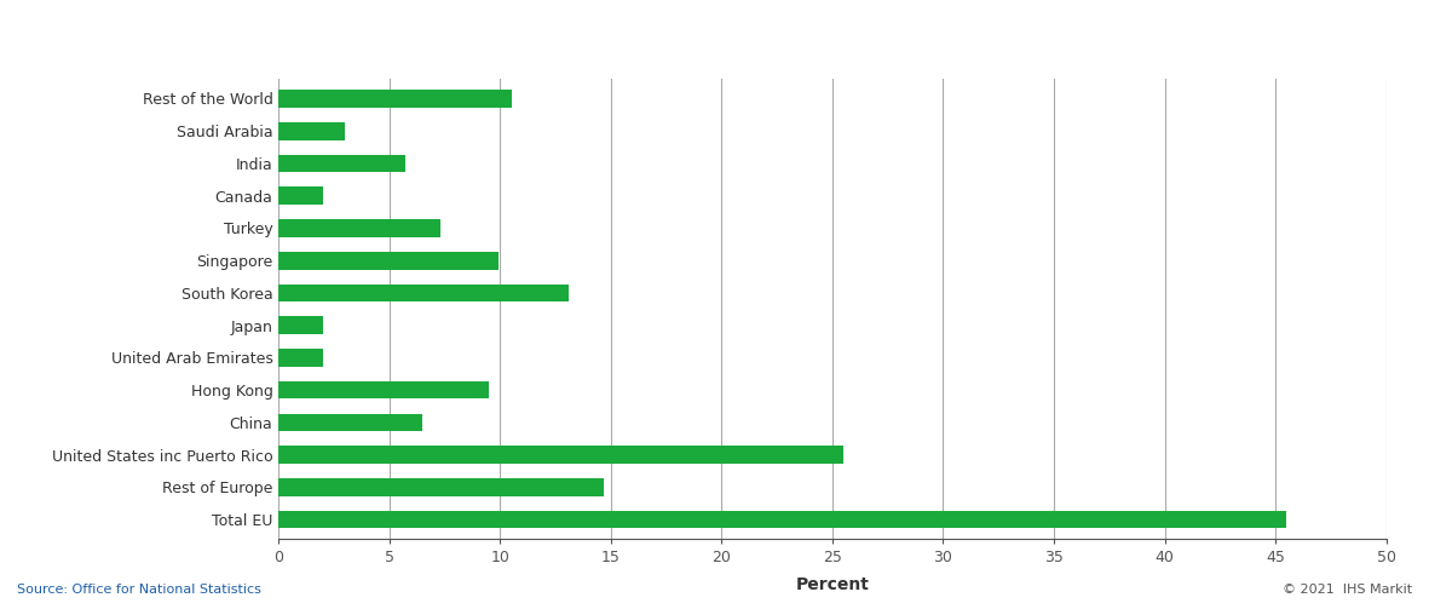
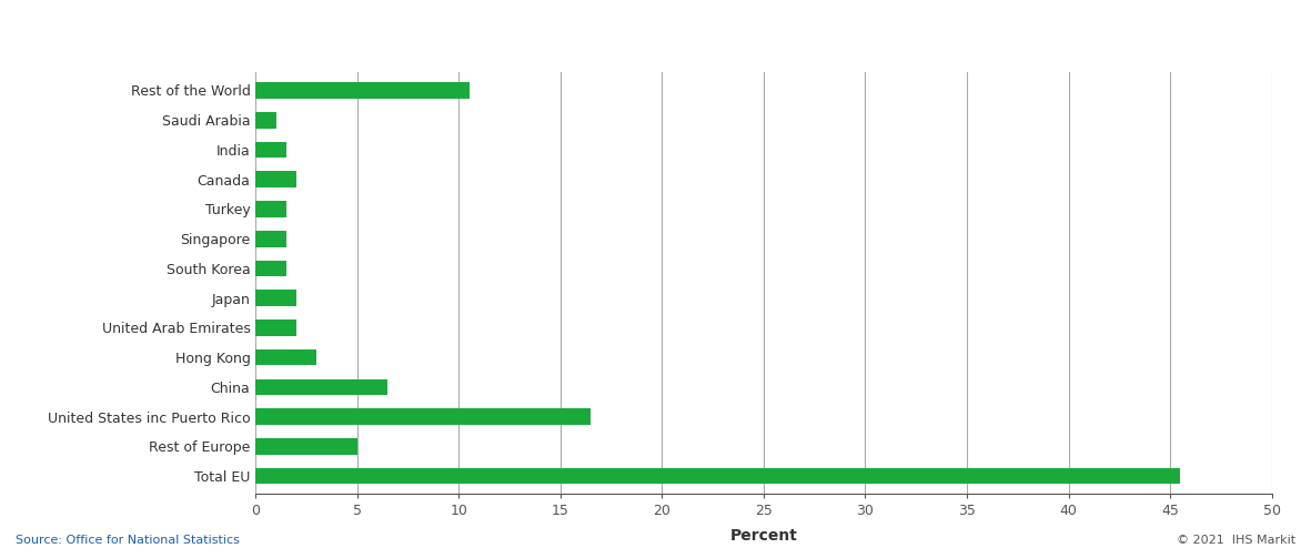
Saudi Arabia: 3.0 -> 1.0
India: 5.7 -> 1.5
Turkey: 7.3 -> 1.5
Singapore: 9.9 -> 1.5
South Korea: 13.1 -> 1.5
Hong Kong: 9.5 -> 3.0
United States inc Puerto Rico: 25.5 -> 16.5
Rest of Europe: 14.7 -> 5.0
